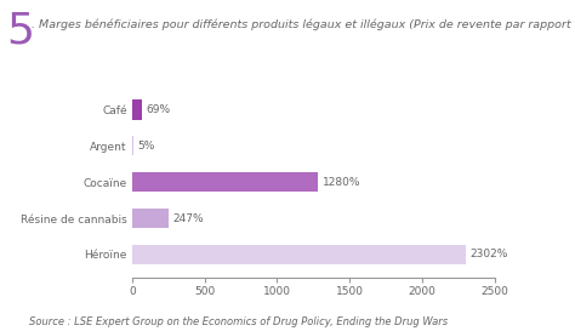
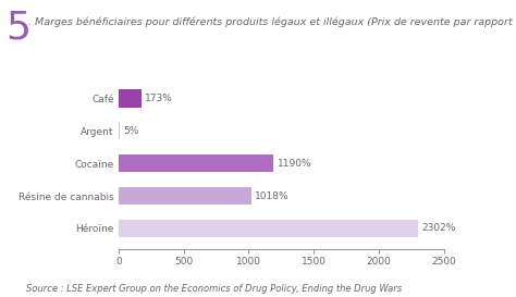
Café: 69% -> 173%
Cocaïne: 1280% -> 1190%
Résine de cannabis: 247% -> 1018%
